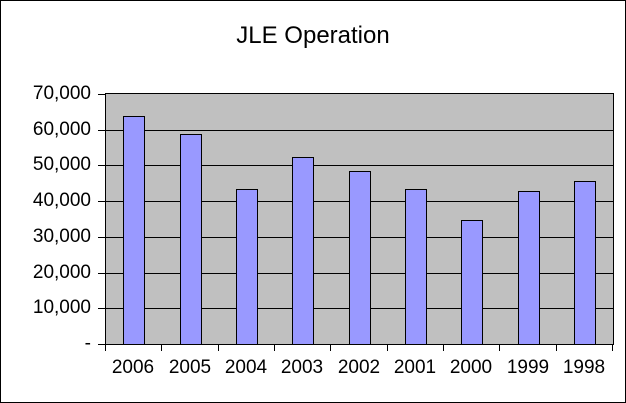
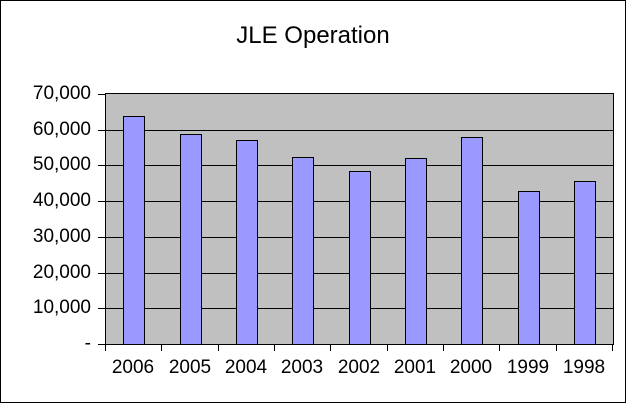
2004: 43000 -> 57000
2001: 43000 -> 52000
2000: 35000 -> 58000
